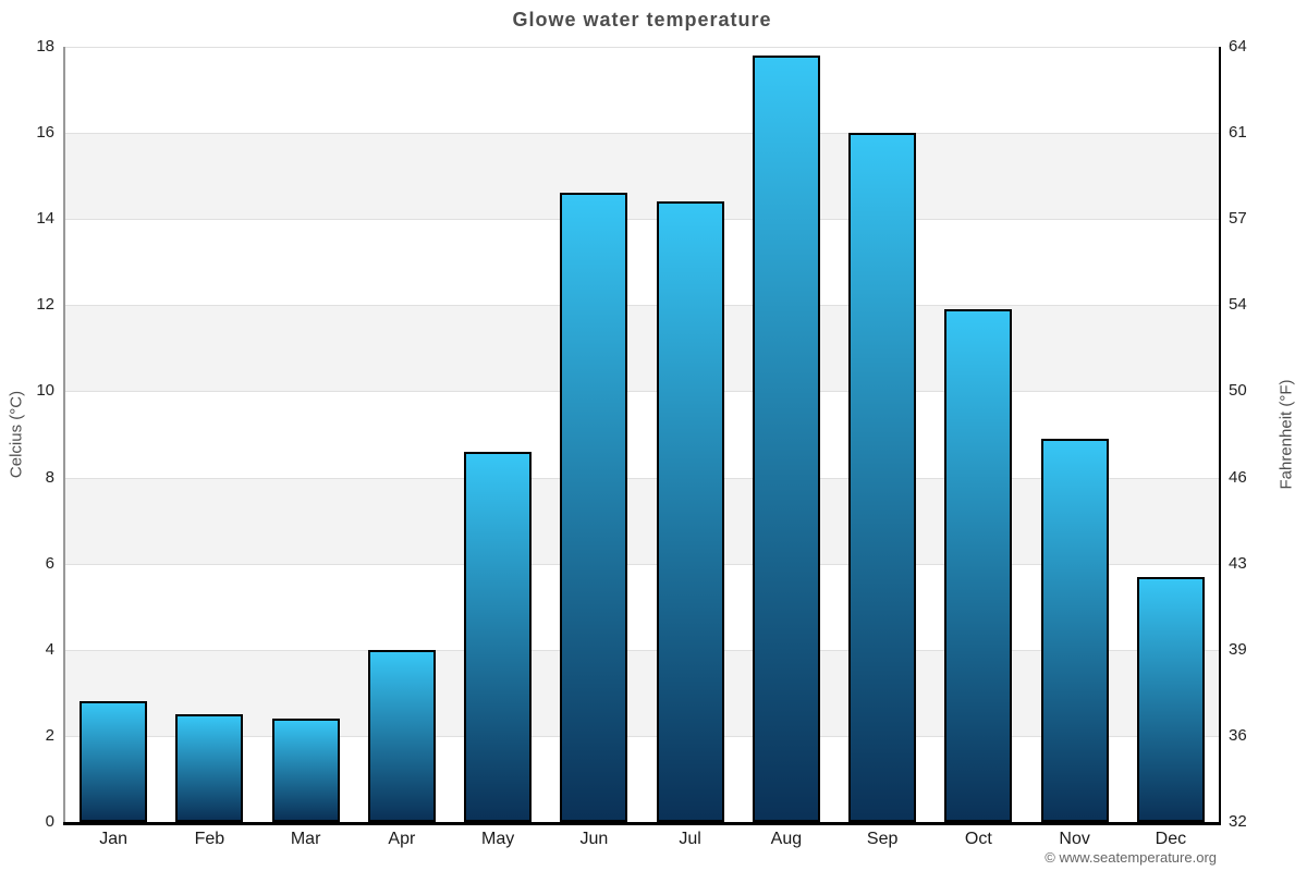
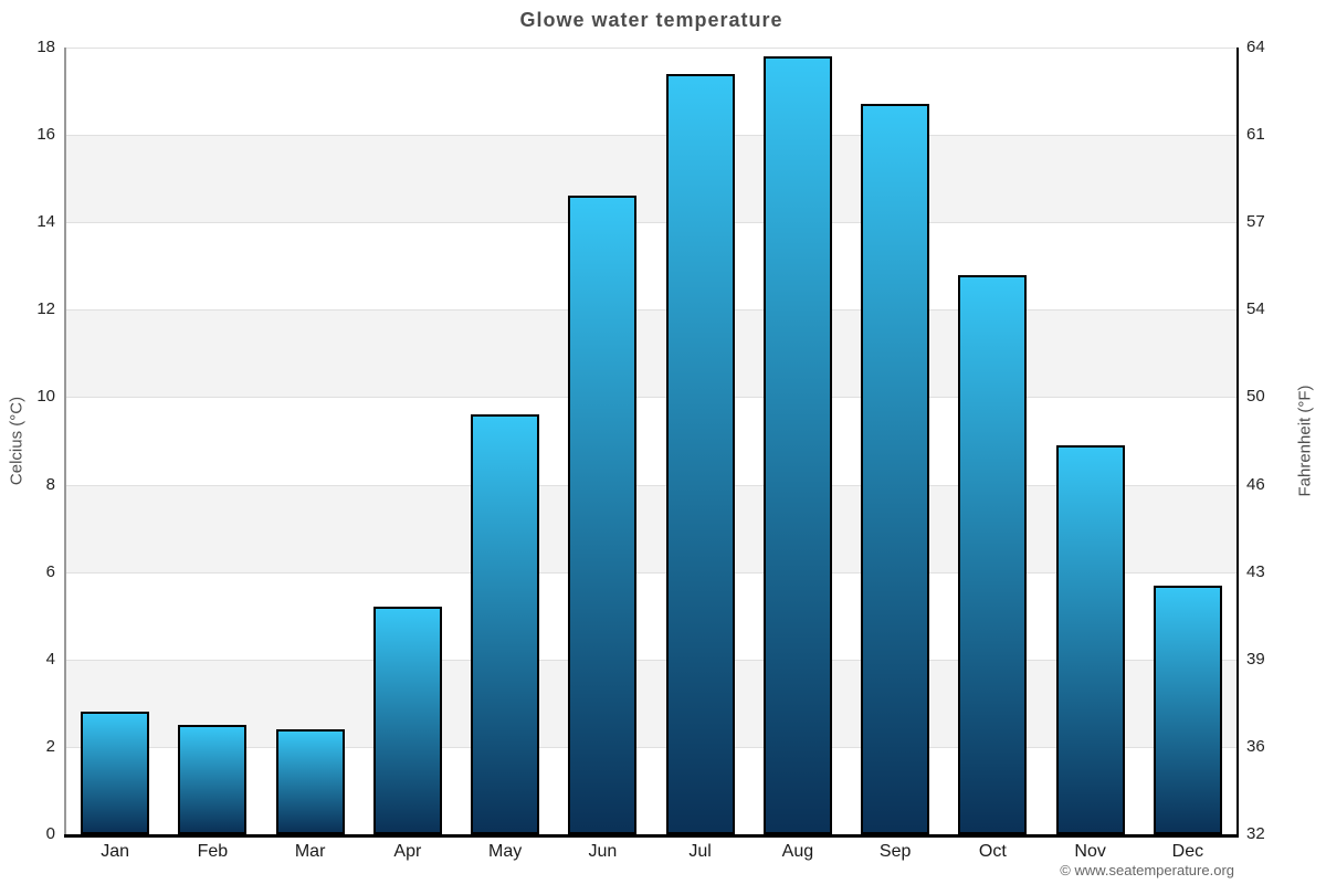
Apr: 4.0 -> 5.2
May: 8.6 -> 9.6
Jul: 14.4 -> 17.4
Sep: 16.0 -> 16.7
Oct: 11.9 -> 12.8
